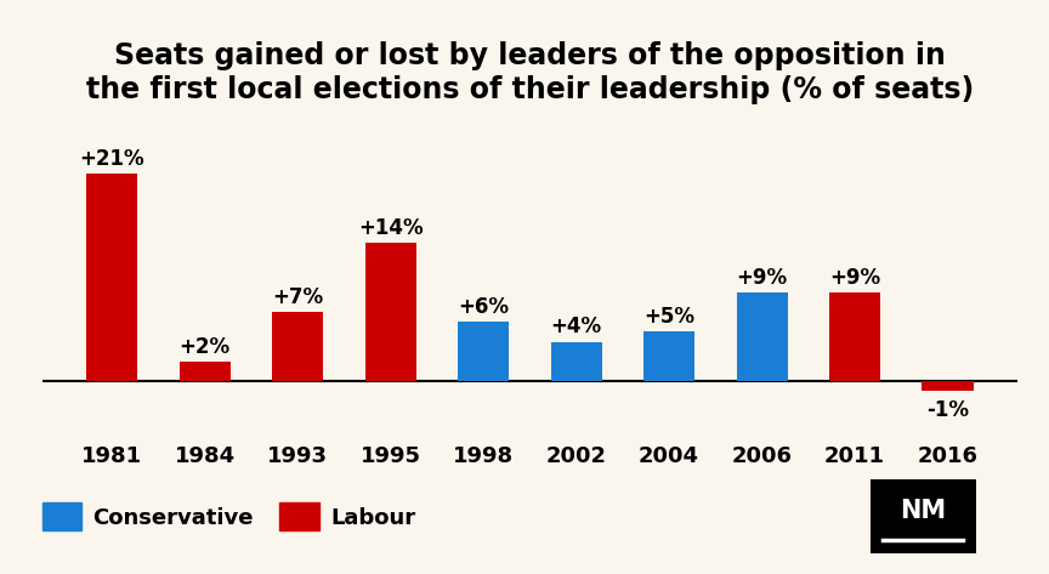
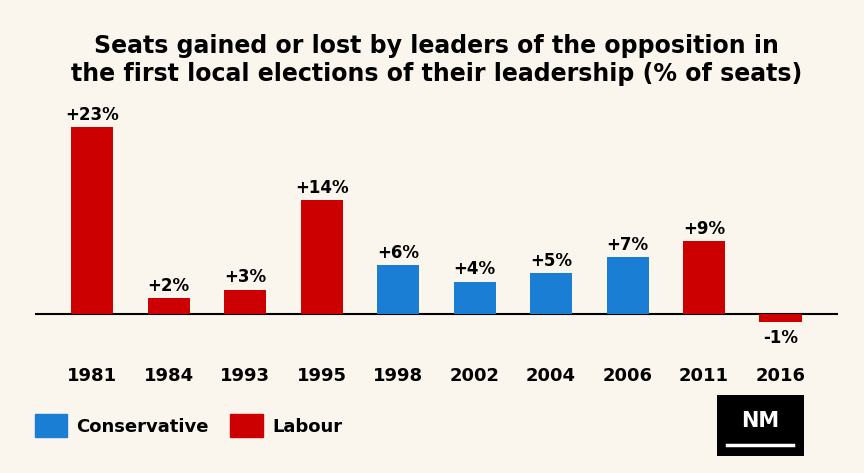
1981: +21% -> +23%
1993: +7% -> +3%
2006: +9% -> +7%
